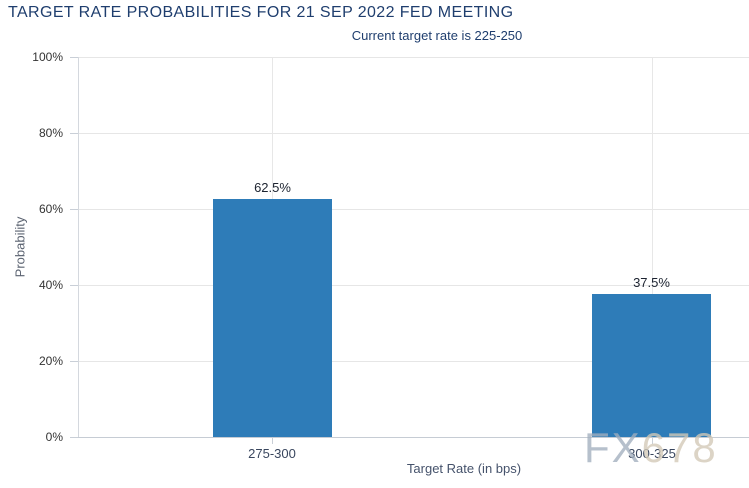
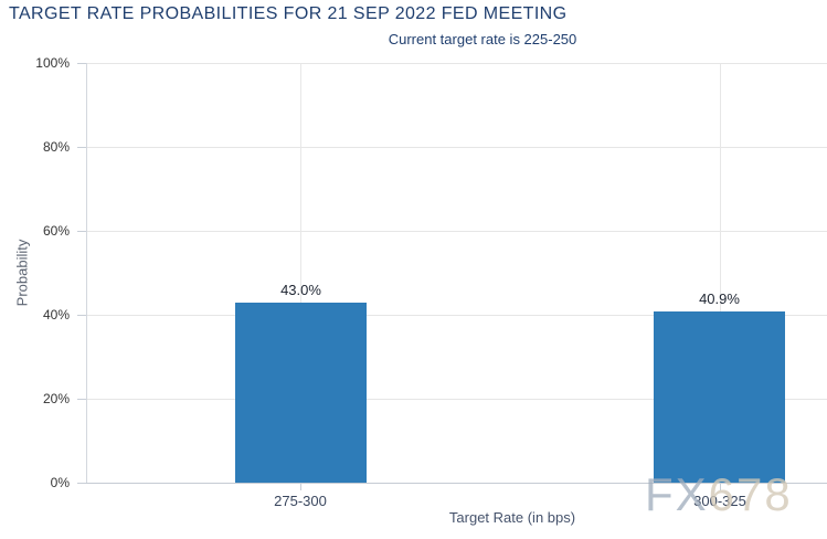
275-300: 62.5% -> 43.0%
300-325: 37.5% -> 40.9%
